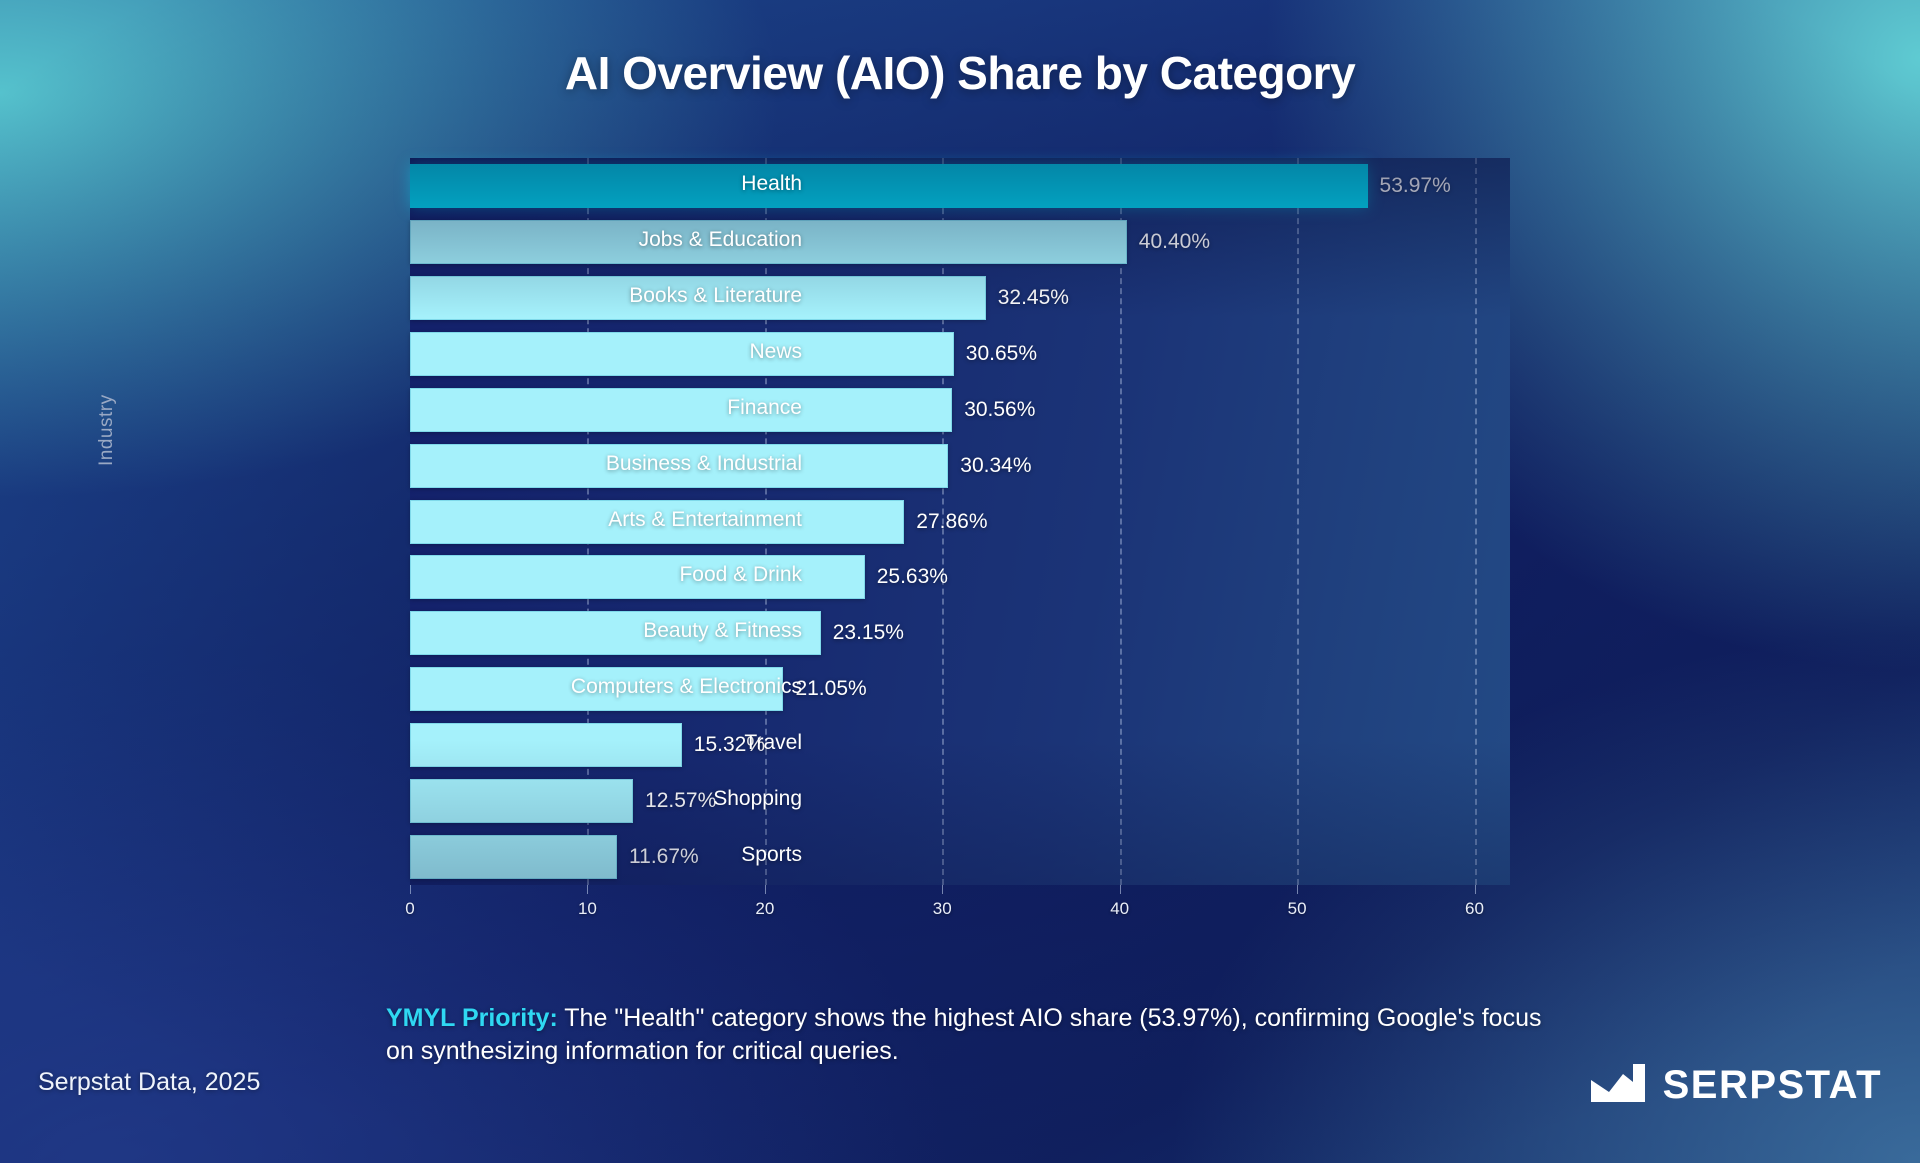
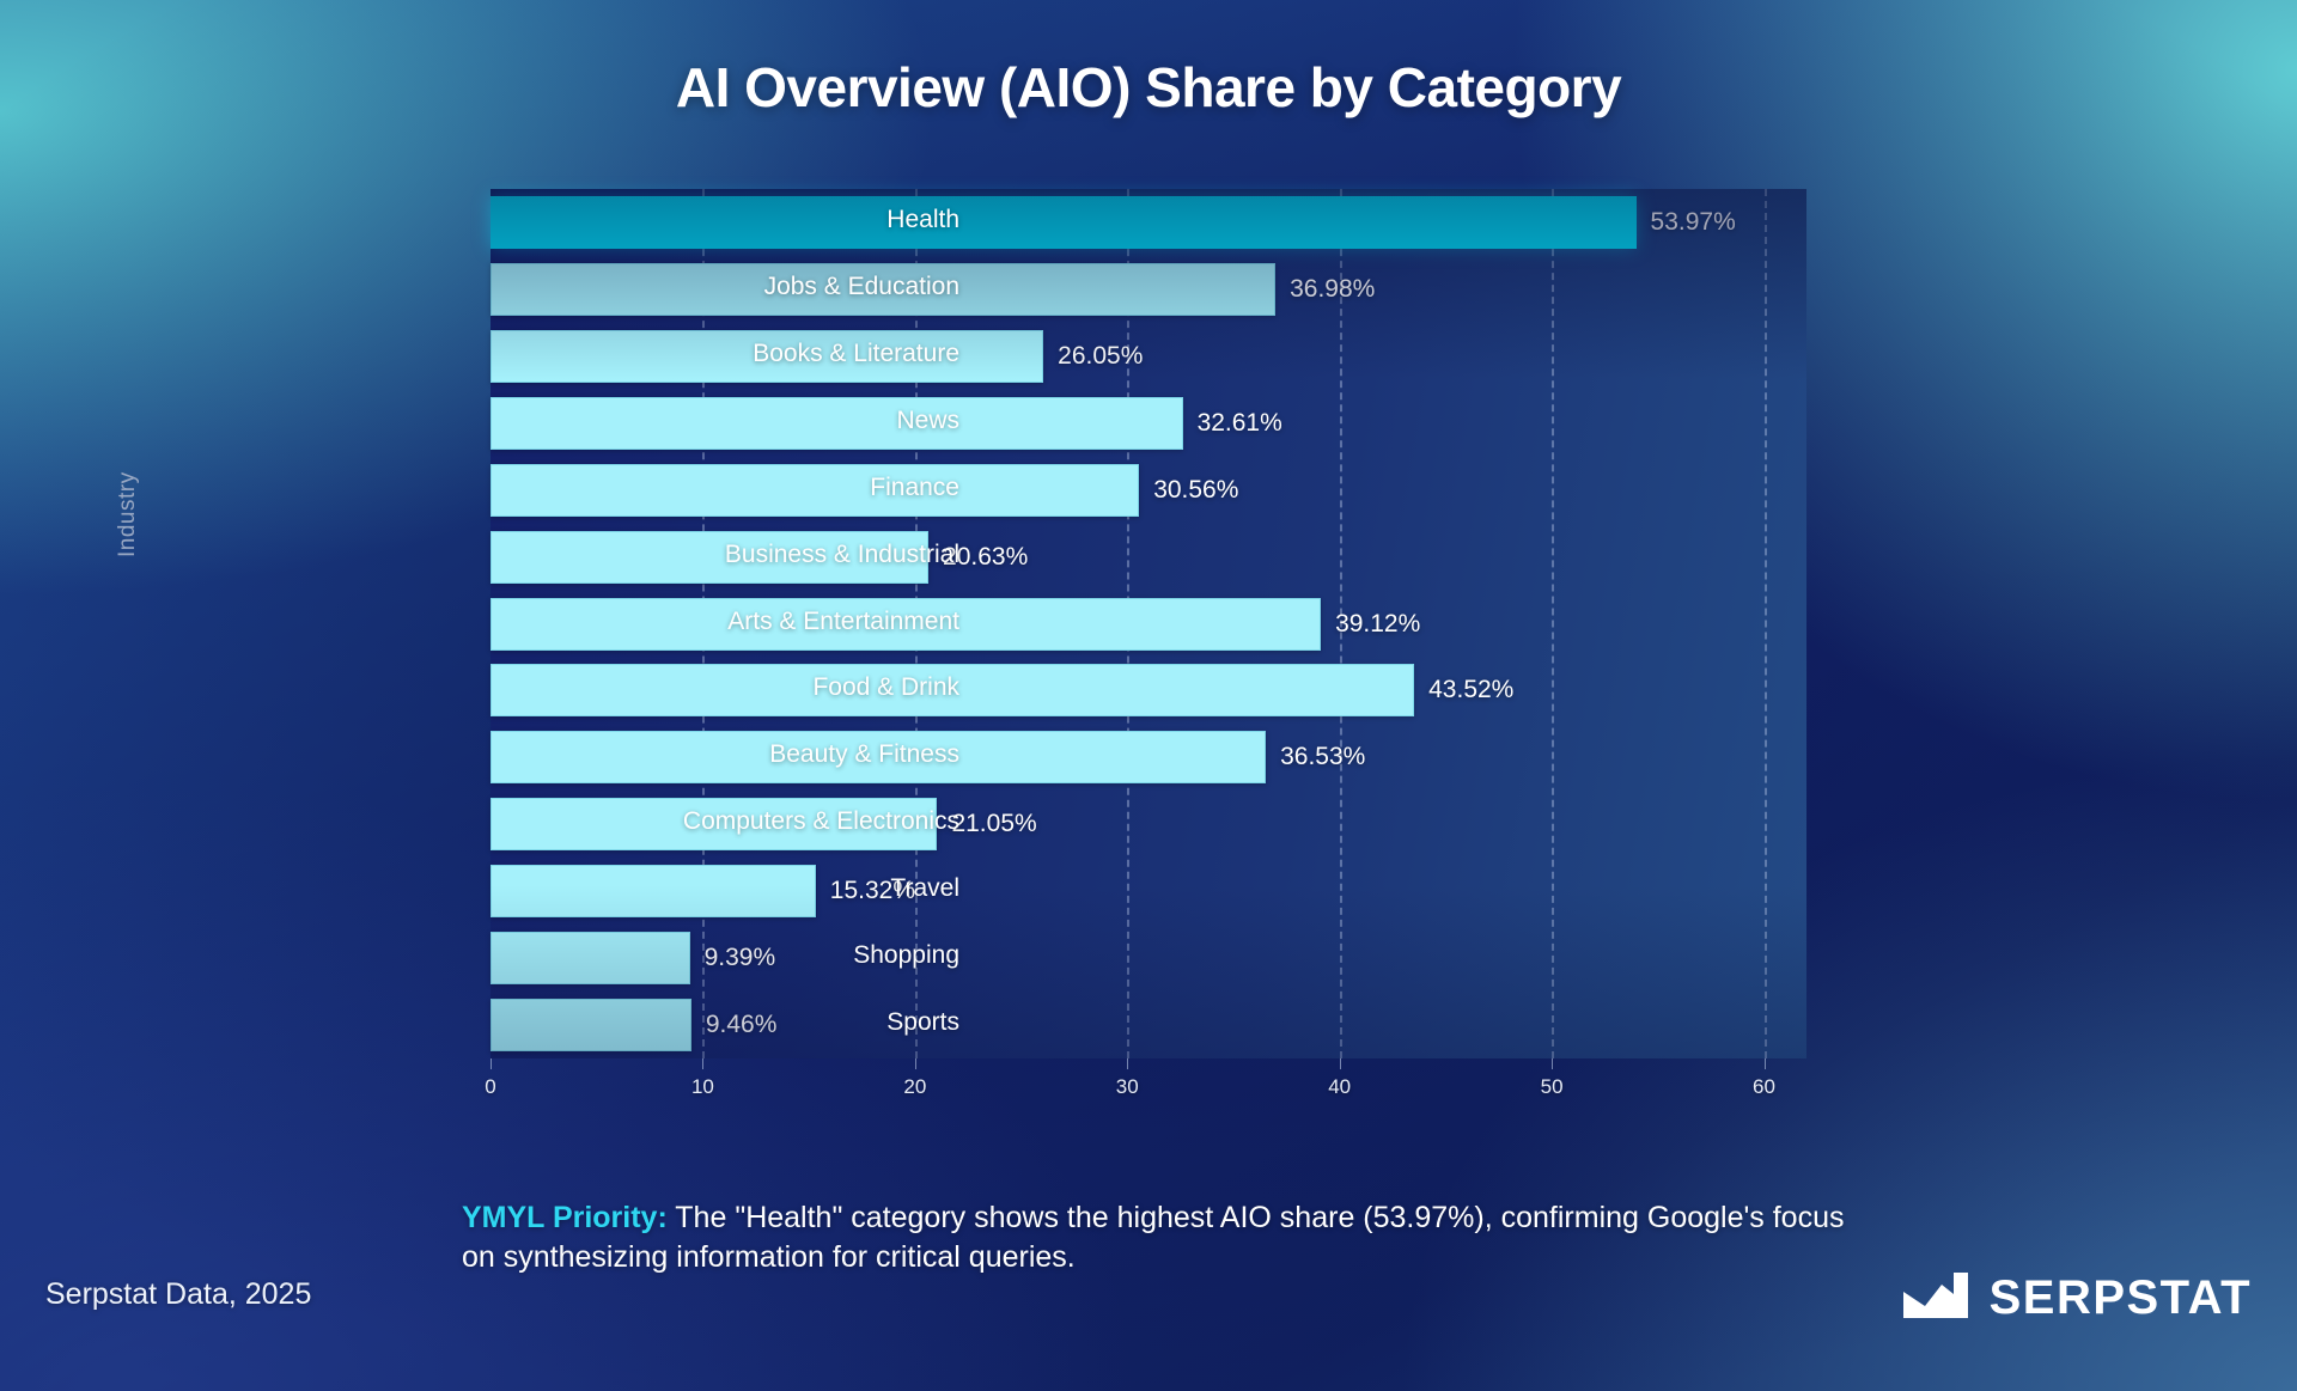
Jobs & Education: 40.40% -> 36.98%
Books & Literature: 32.45% -> 26.05%
News: 30.65% -> 32.61%
Business & Industrial: 30.34% -> 20.63%
Arts & Entertainment: 27.86% -> 39.12%
Food & Drink: 25.63% -> 43.52%
Beauty & Fitness: 23.15% -> 36.53%
Shopping: 12.57% -> 9.39%
Sports: 11.67% -> 9.46%
